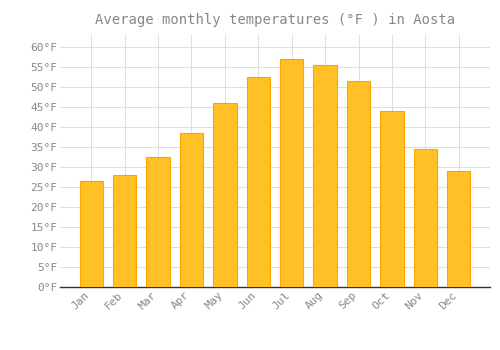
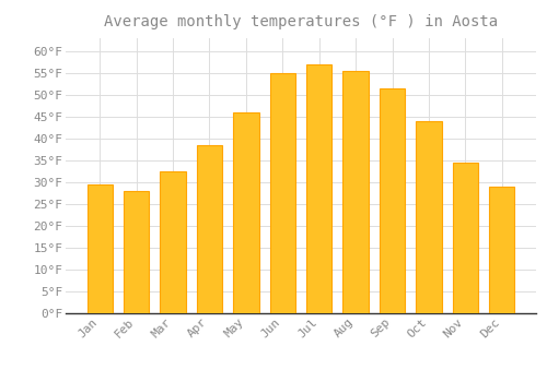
Jan: 26.5°F -> 29.5°F
Jun: 52.5°F -> 55.0°F
